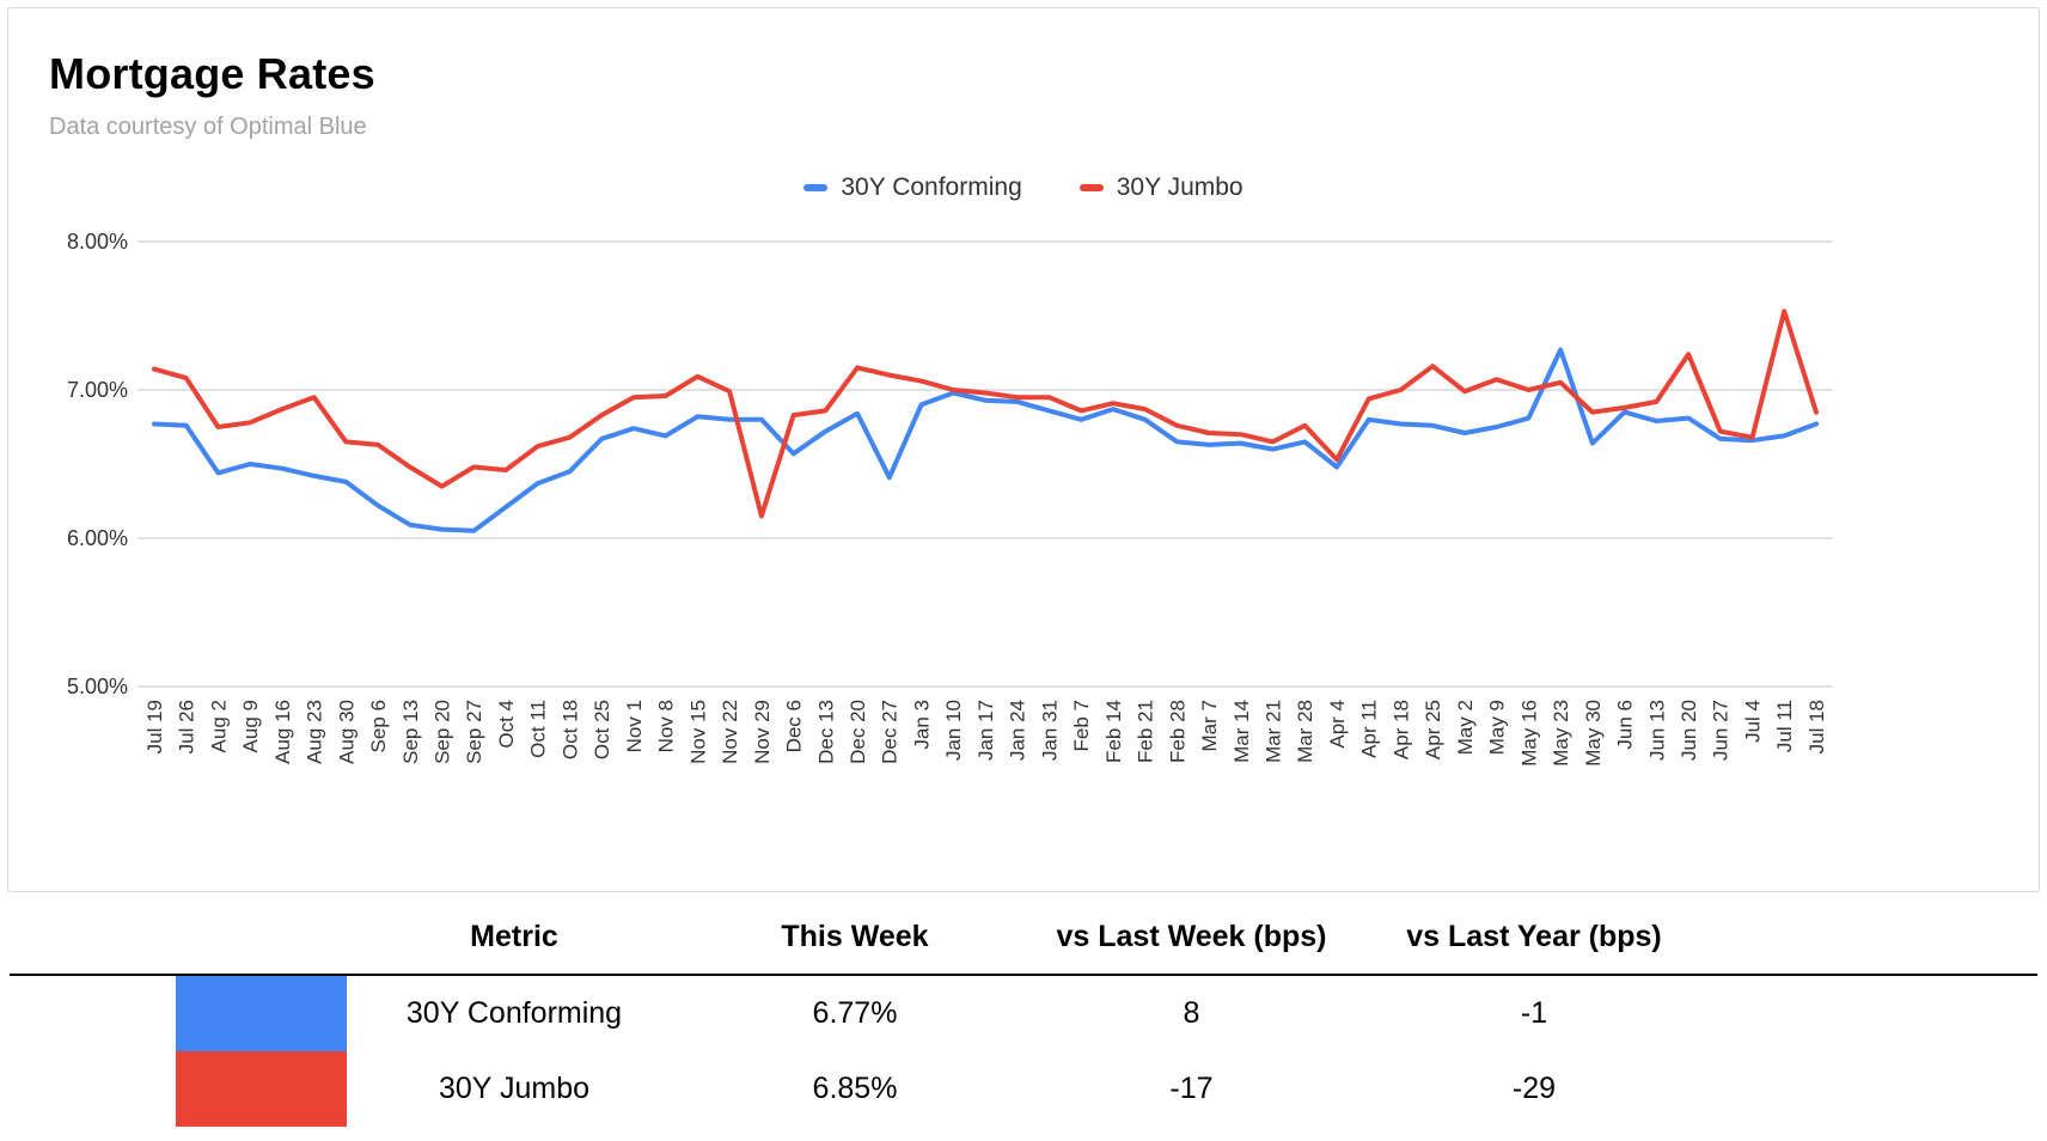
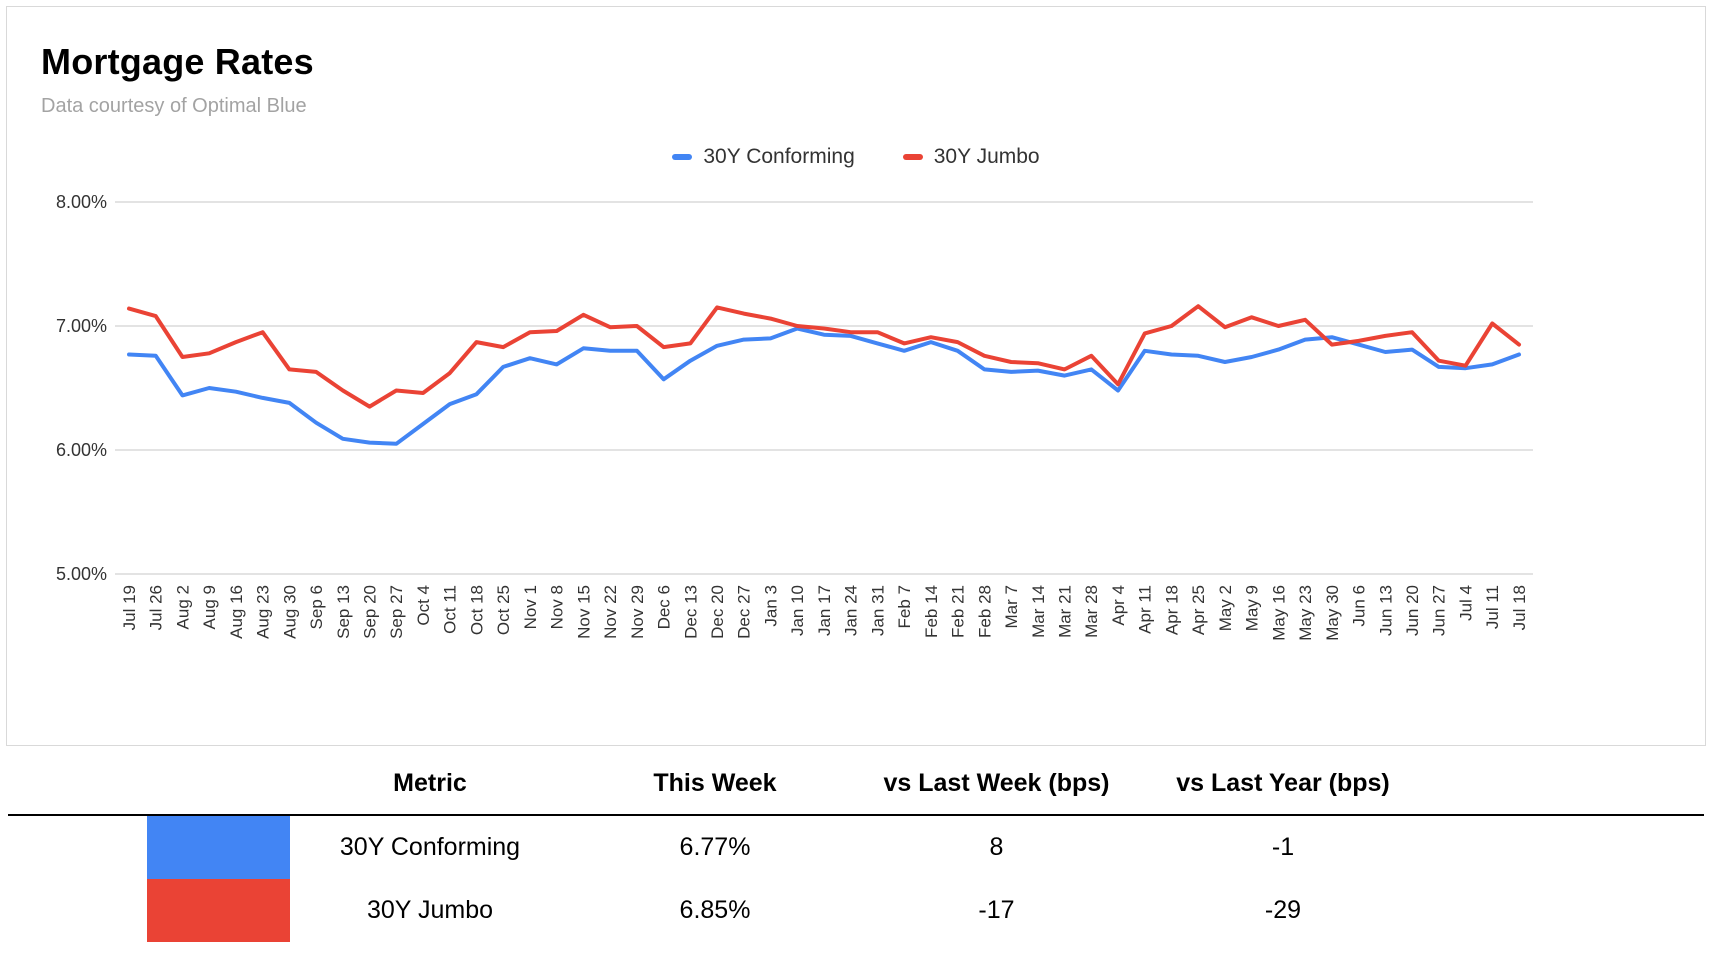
30Y Jumbo/Oct 18: 6.68% -> 6.87%
30Y Jumbo/Nov 29: 6.15% -> 7.00%
30Y Conforming/Dec 27: 6.41% -> 6.89%
30Y Conforming/May 23: 7.27% -> 6.89%
30Y Conforming/May 30: 6.64% -> 6.91%
30Y Jumbo/Jun 20: 7.24% -> 6.95%
30Y Jumbo/Jul 11: 7.53% -> 7.02%
